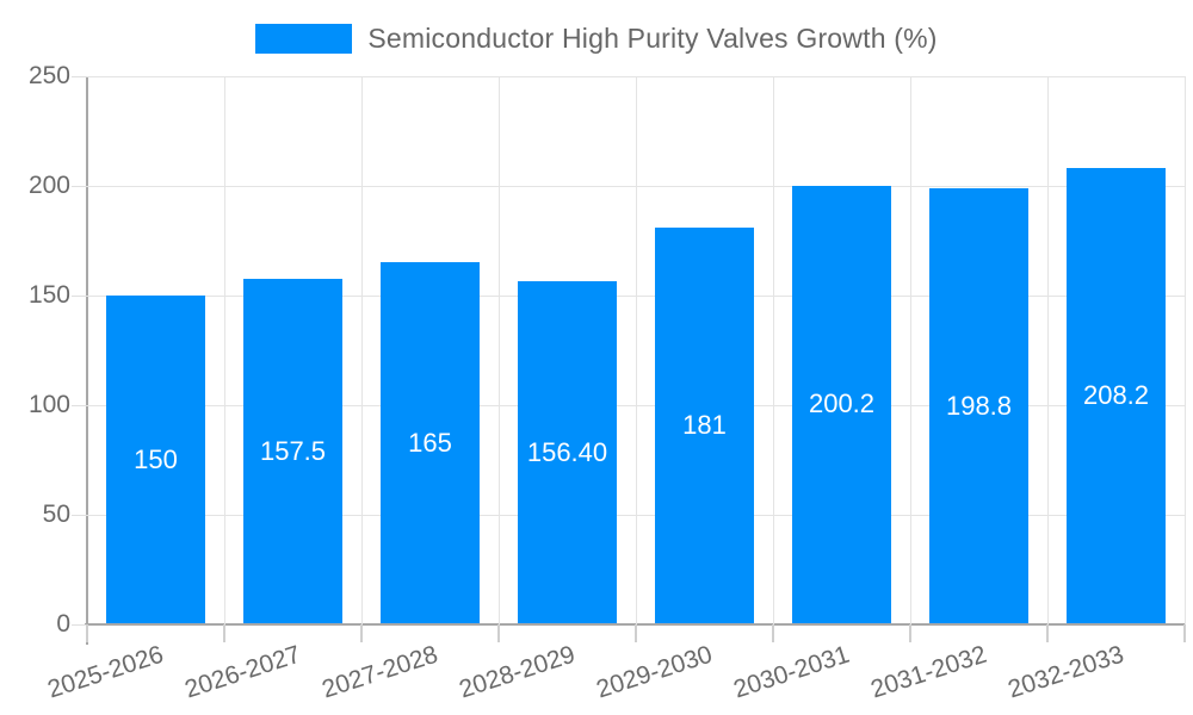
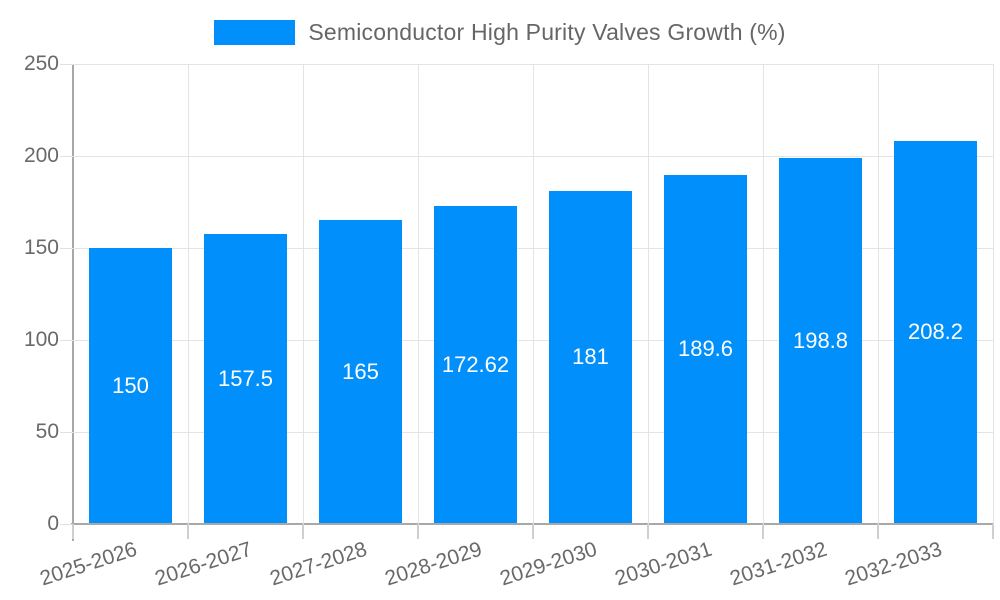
2028-2029: 156.40 -> 172.62
2030-2031: 200.2 -> 189.6
